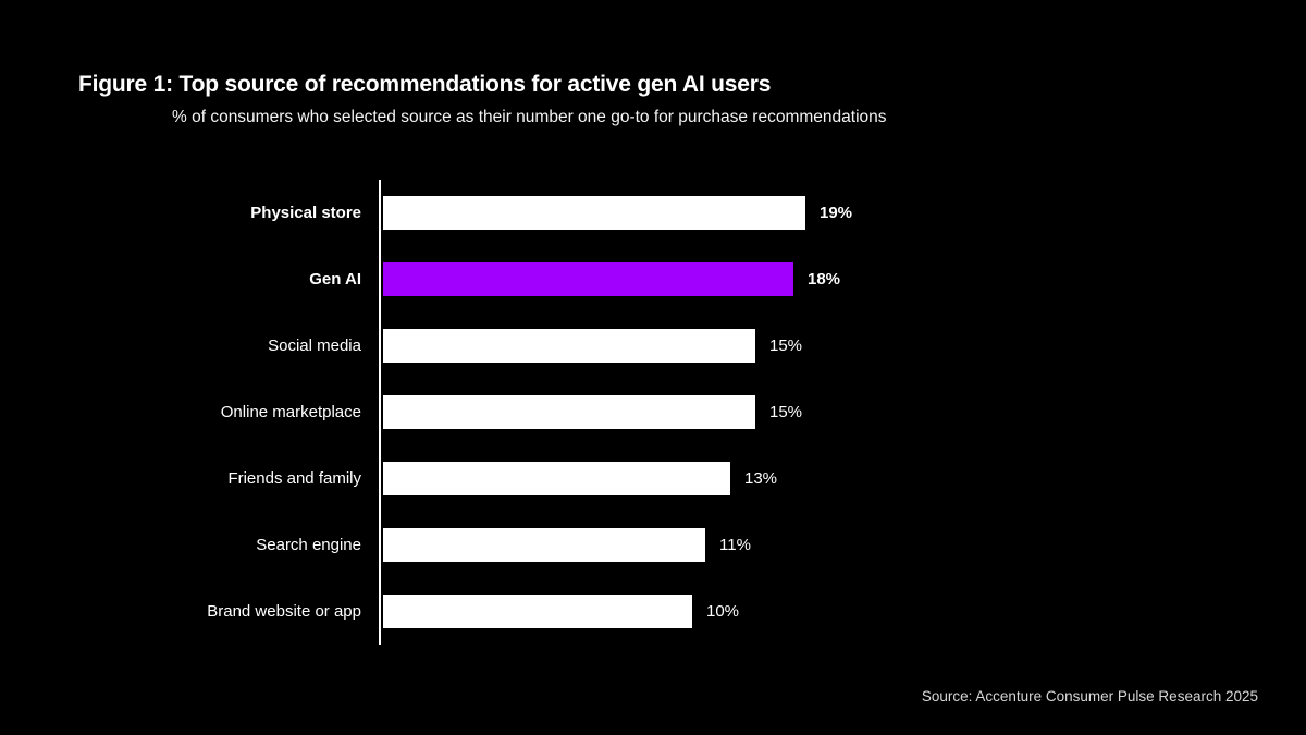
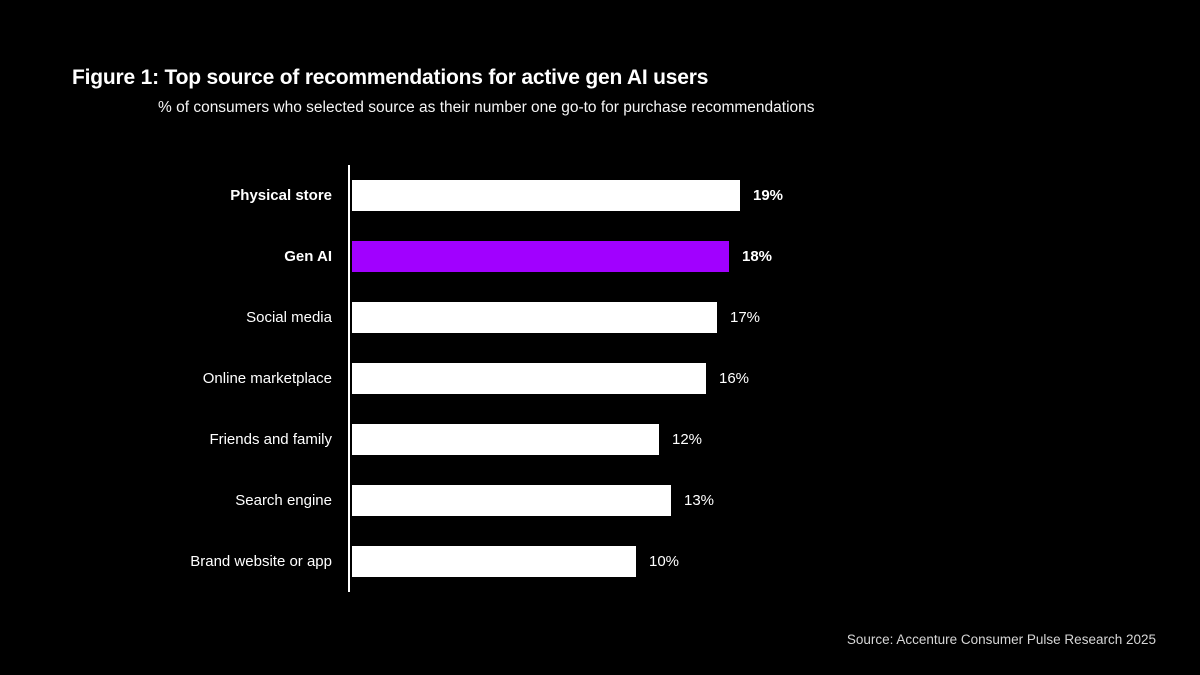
Social media: 15% -> 17%
Online marketplace: 15% -> 16%
Friends and family: 13% -> 12%
Search engine: 11% -> 13%
